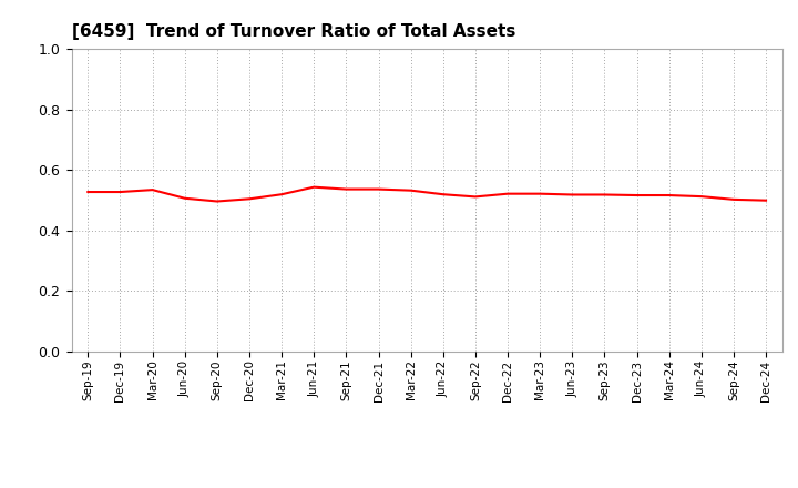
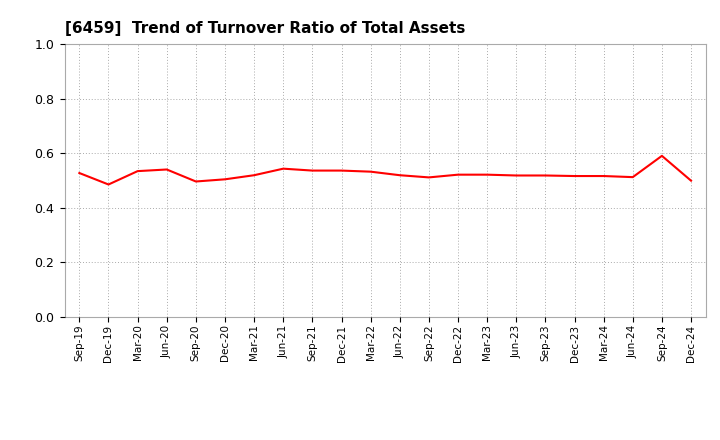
Dec-19: 0.527 -> 0.485
Jun-20: 0.506 -> 0.540
Sep-24: 0.502 -> 0.590
